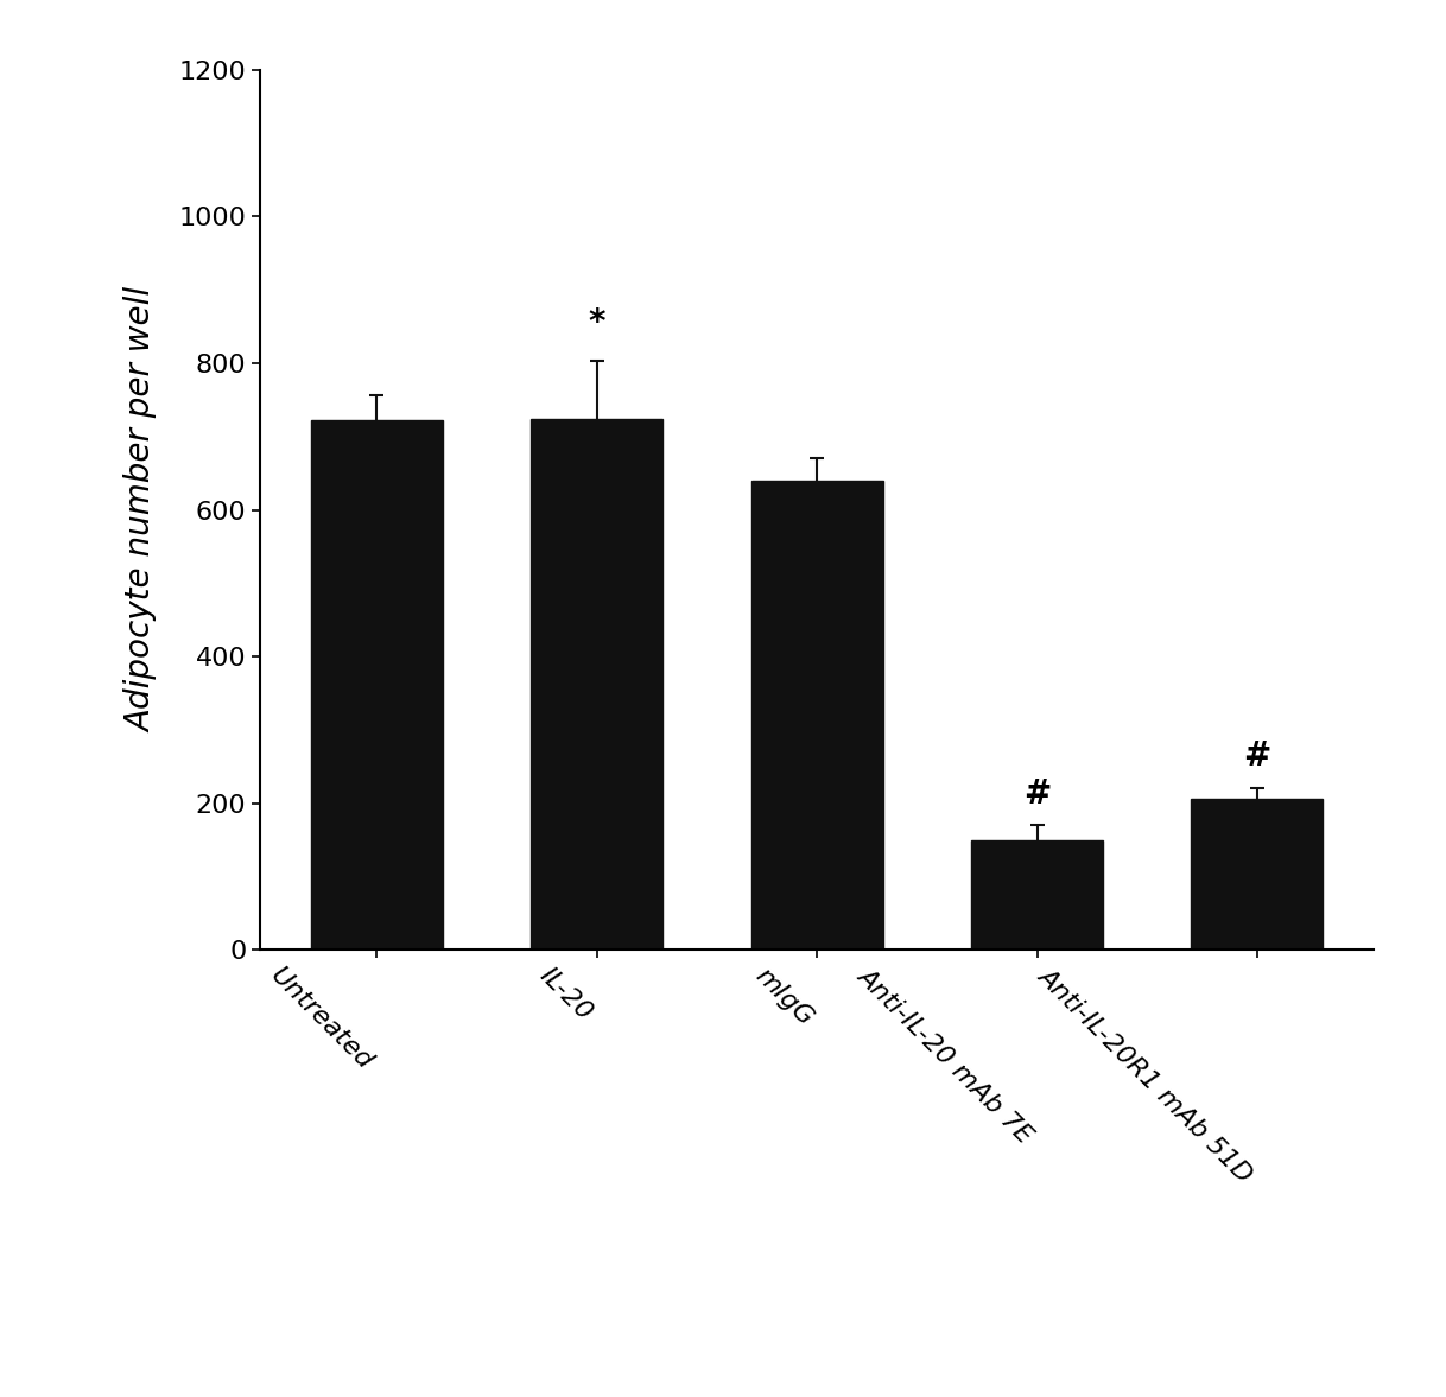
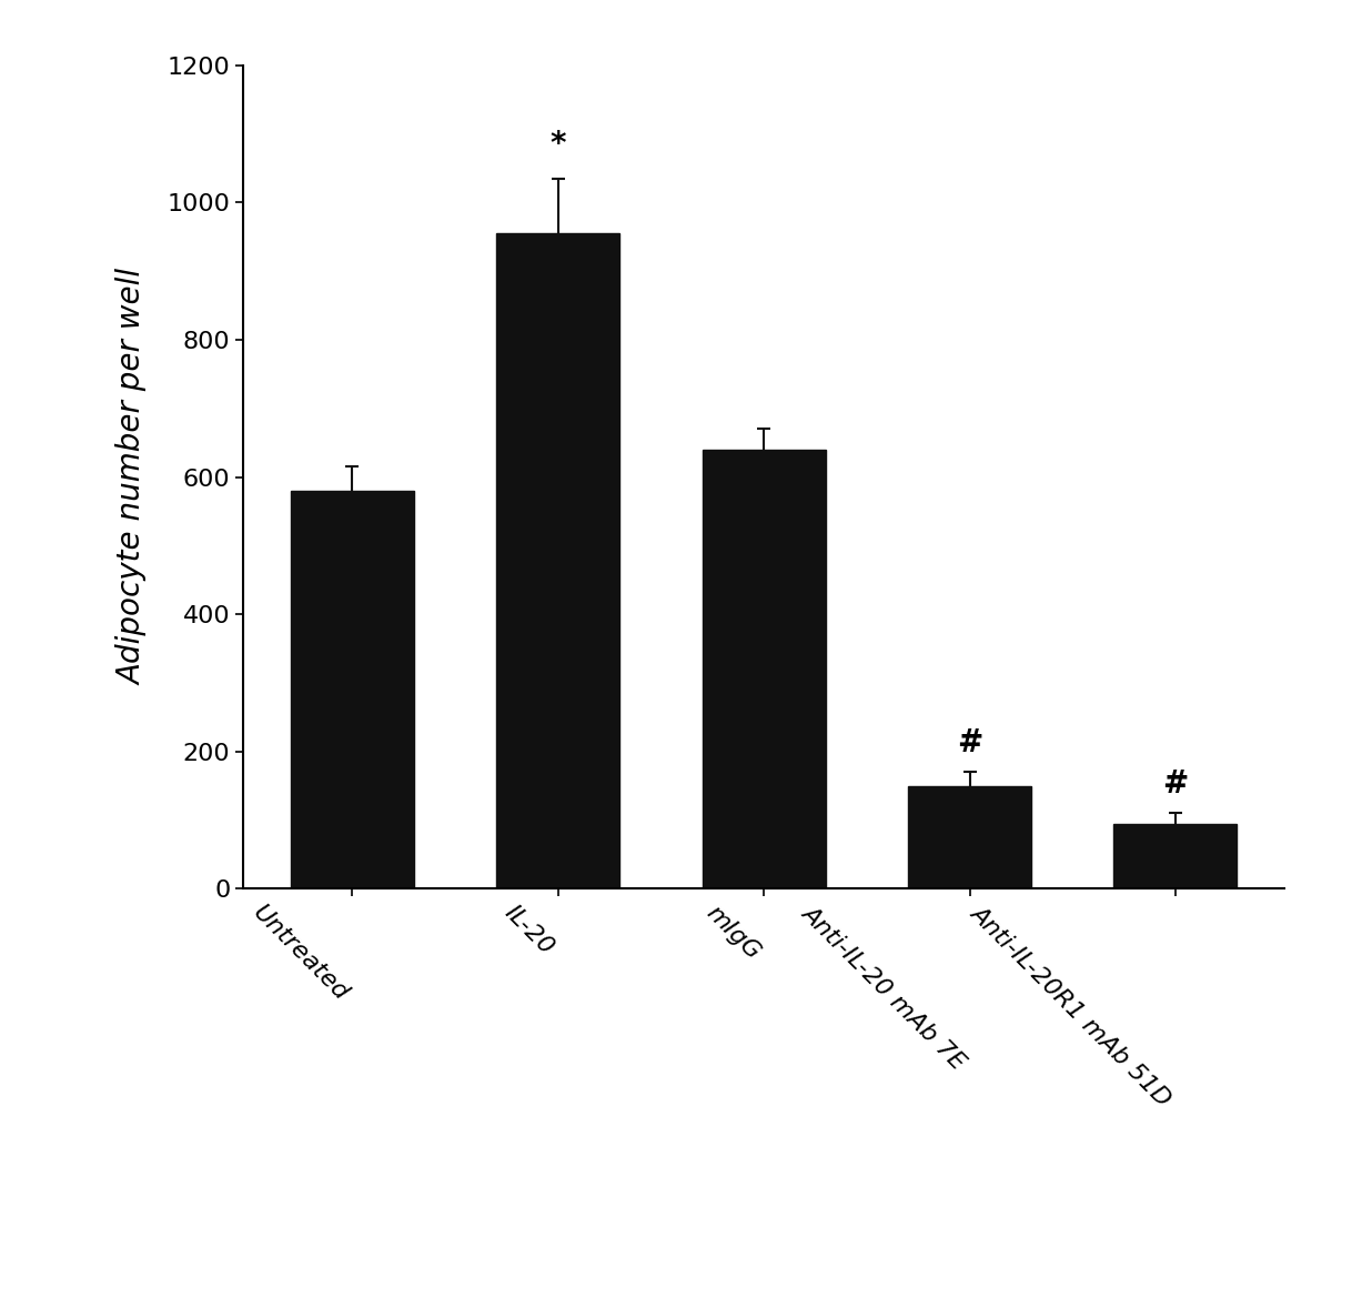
Untreated: 722 -> 580
IL-20: 724 -> 955
Anti-IL-20R1 mAb 51D: 206 -> 95
